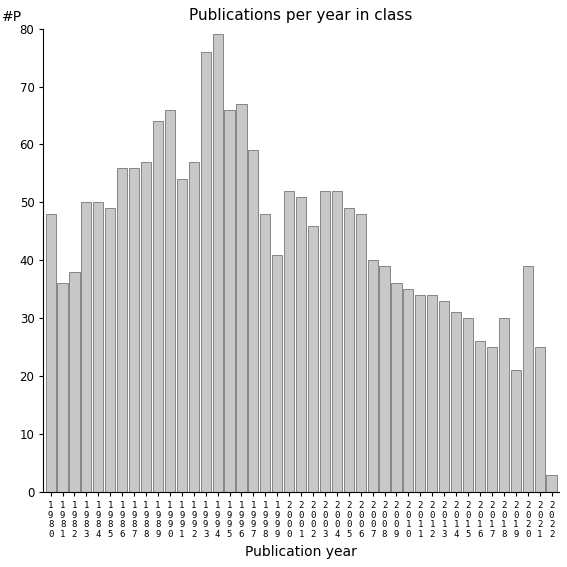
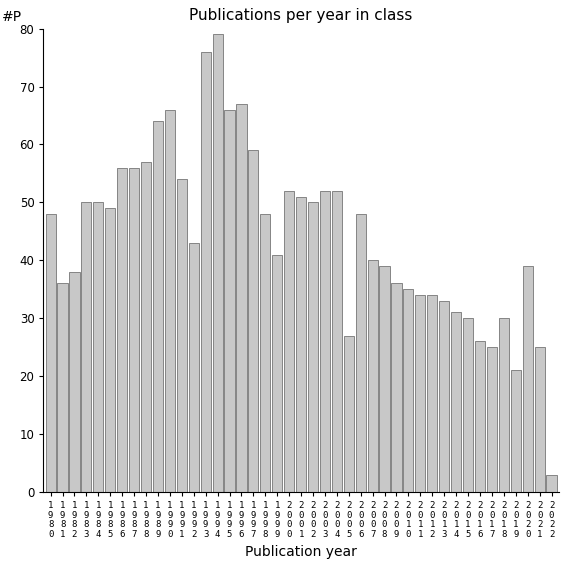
1 9 9 2: 57 -> 43
2 0 0 2: 46 -> 50
2 0 0 5: 49 -> 27
